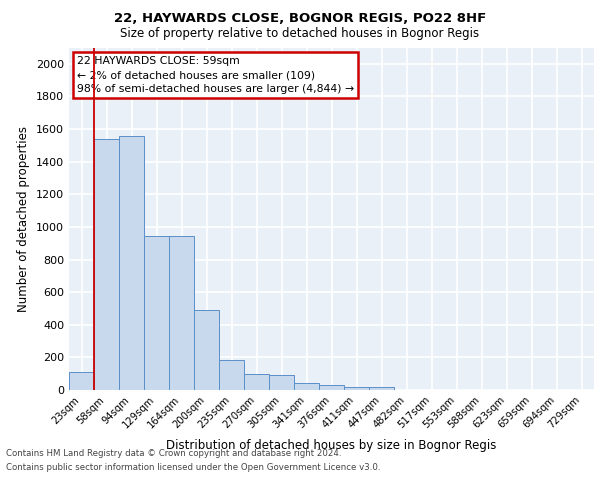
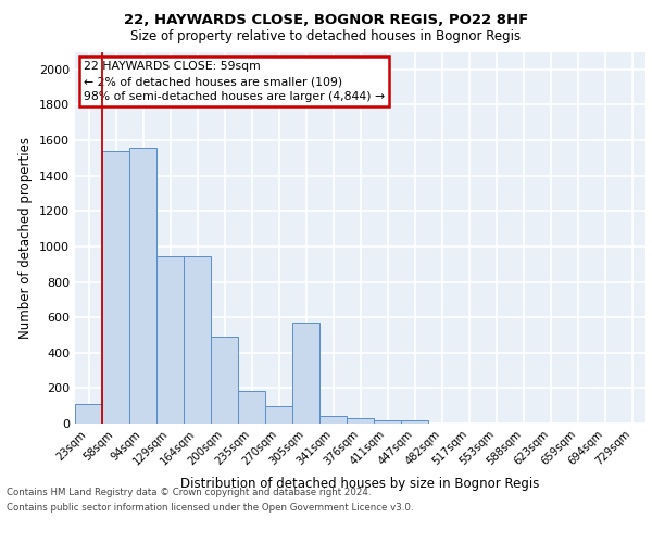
305sqm: 100 -> 570
